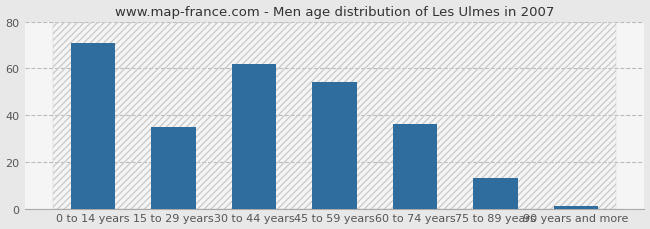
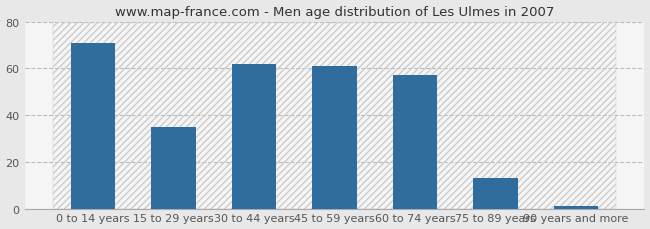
45 to 59 years: 54 -> 61
60 to 74 years: 36 -> 57
